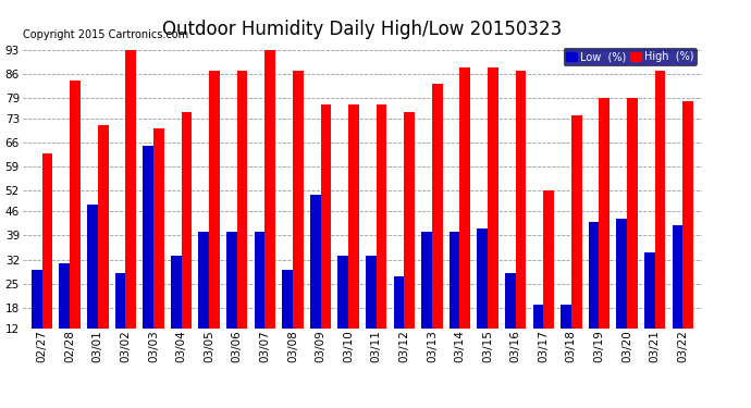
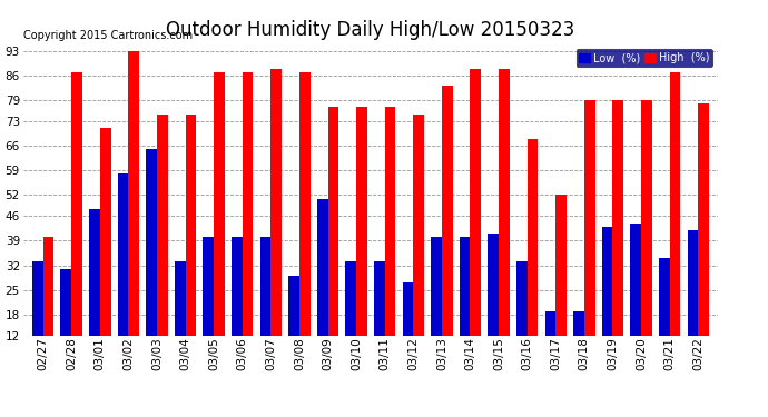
Low (%)/02/27: 29 -> 33
High (%)/02/27: 63 -> 40
High (%)/02/28: 84 -> 87
Low (%)/03/02: 28 -> 58
High (%)/03/03: 70 -> 75
High (%)/03/07: 93 -> 88
Low (%)/03/16: 28 -> 33
High (%)/03/16: 87 -> 68
High (%)/03/18: 74 -> 79
